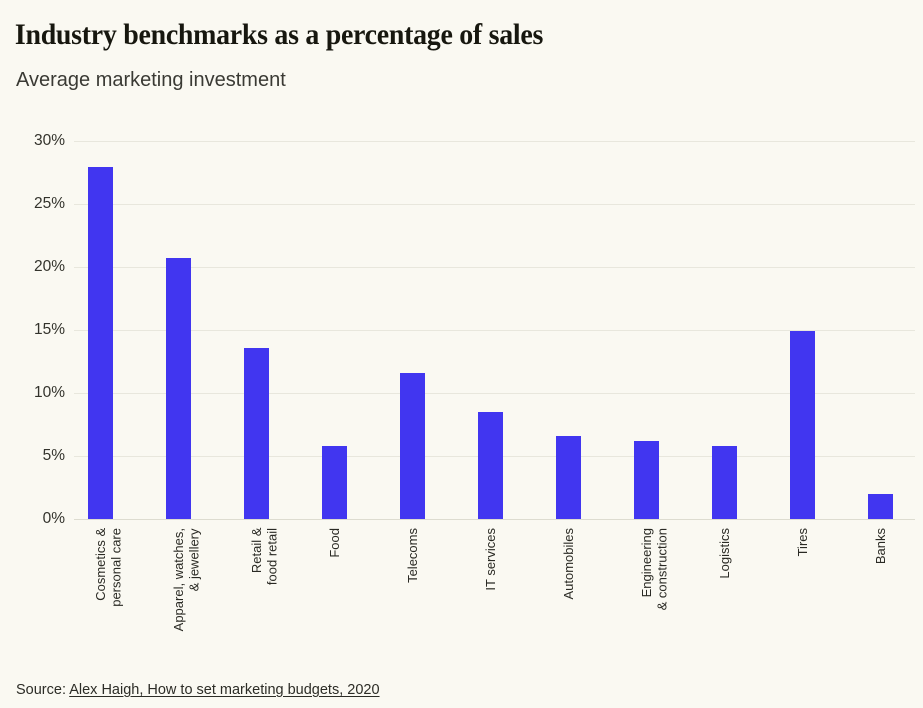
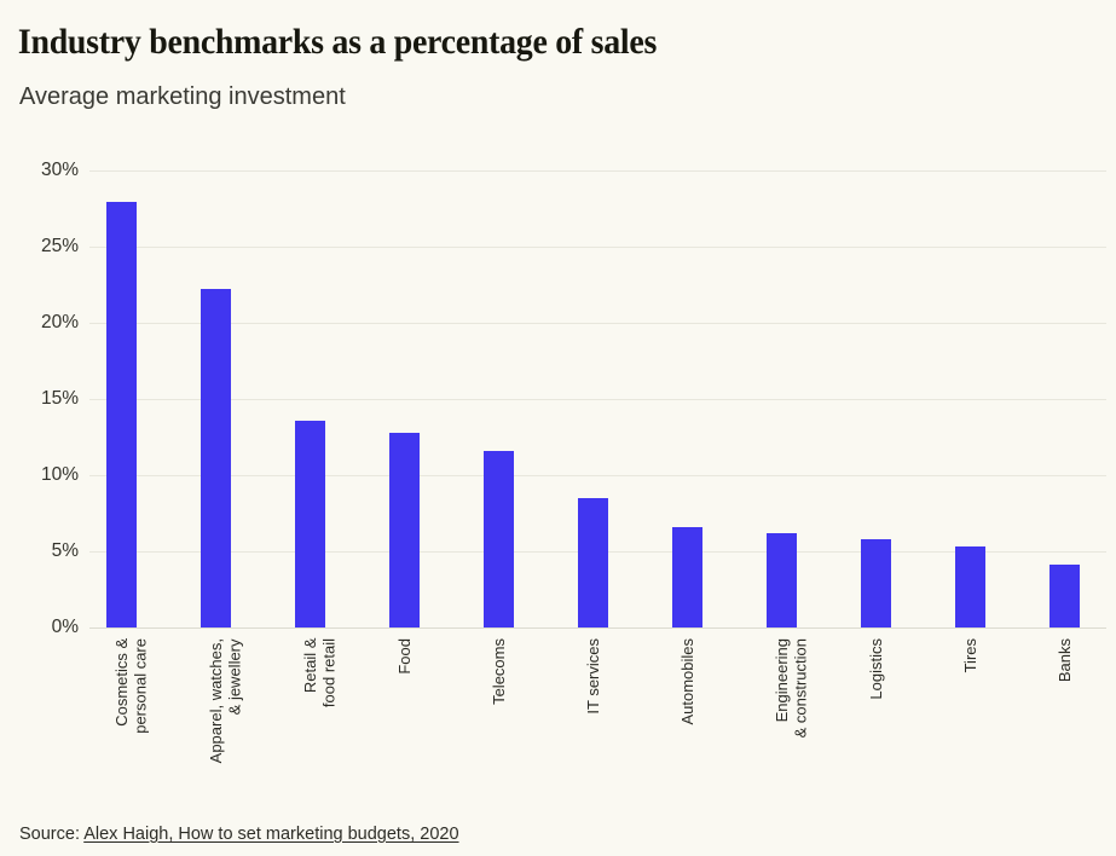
Apparel, watches, & jewellery: 20.7% -> 22.2%
Food: 5.8% -> 12.8%
Tires: 14.9% -> 5.3%
Banks: 2.0% -> 4.1%
